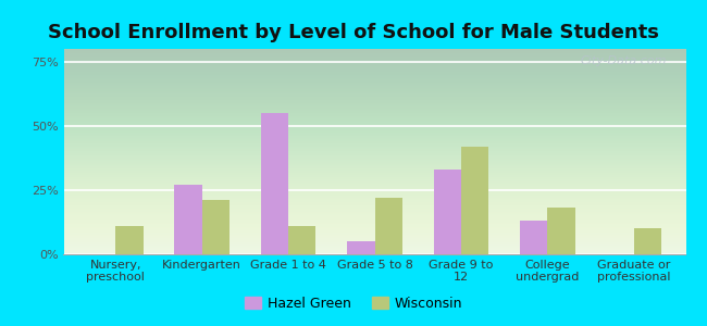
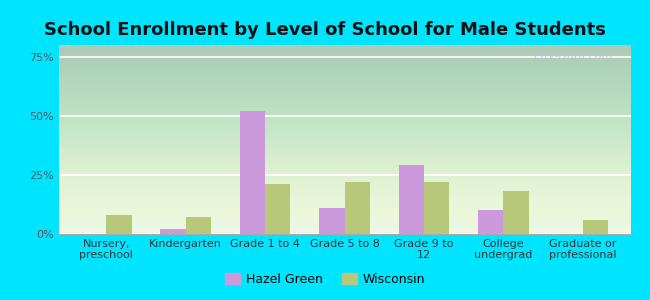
Wisconsin/Nursery, preschool: 11% -> 8%
Hazel Green/Kindergarten: 27% -> 2%
Wisconsin/Kindergarten: 21% -> 7%
Hazel Green/Grade 1 to 4: 55% -> 52%
Wisconsin/Grade 1 to 4: 11% -> 21%
Hazel Green/Grade 5 to 8: 5% -> 11%
Hazel Green/Grade 9 to 12: 33% -> 29%
Wisconsin/Grade 9 to 12: 42% -> 22%
Hazel Green/College undergrad: 13% -> 10%
Wisconsin/Graduate or professional: 10% -> 6%
